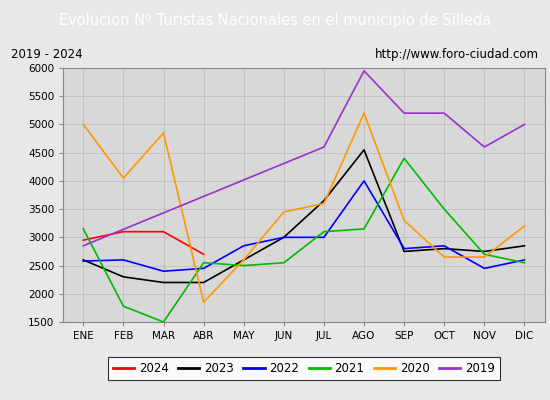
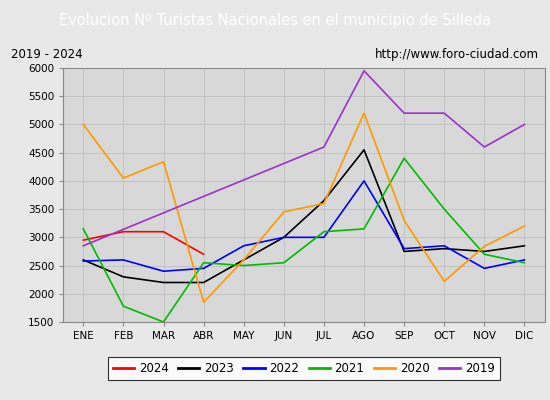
2020/MAR: 4850 -> 4340
2020/OCT: 2650 -> 2220
2020/NOV: 2650 -> 2840
